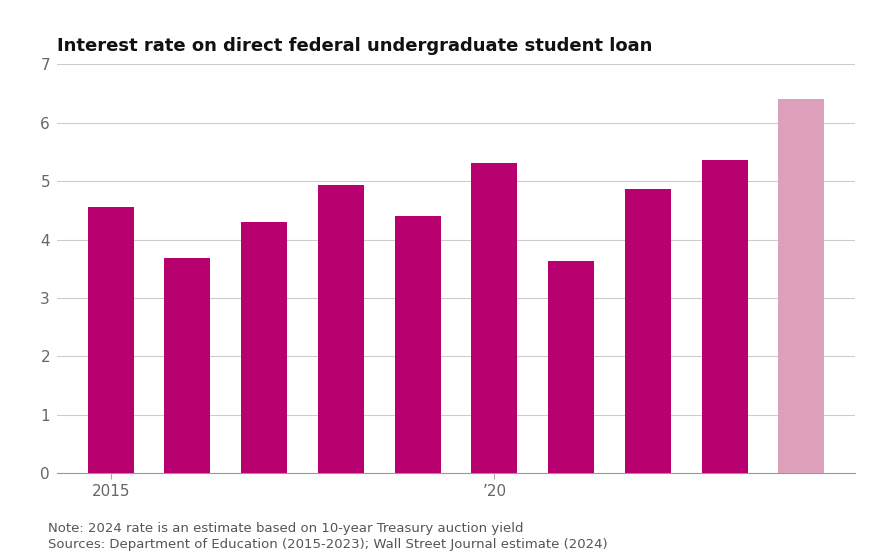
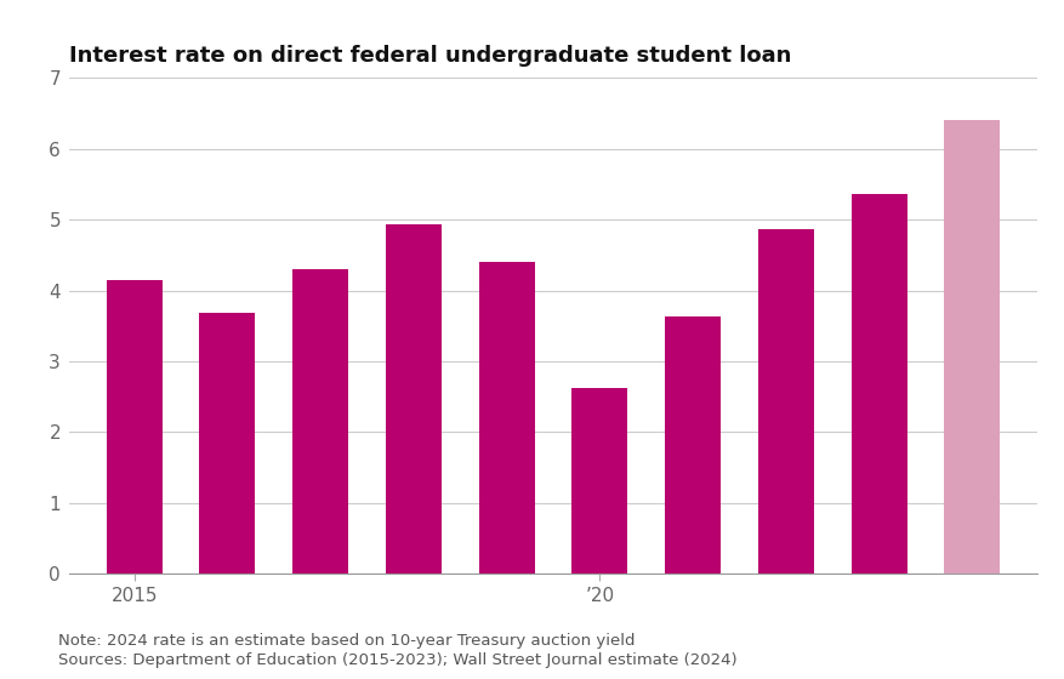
2015: 4.56 -> 4.15
’20: 5.32 -> 2.63
